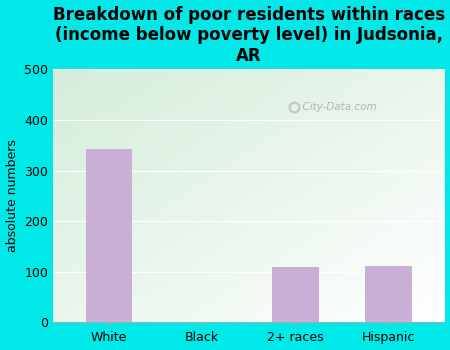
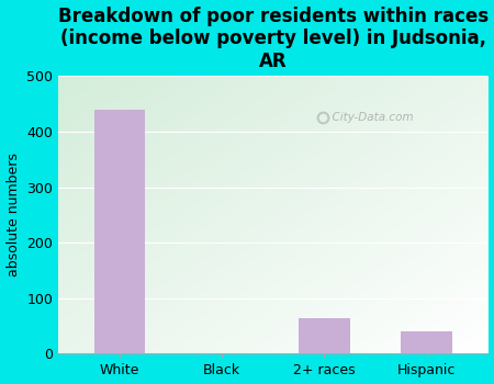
White: 342 -> 440
2+ races: 110 -> 65
Hispanic: 112 -> 40
